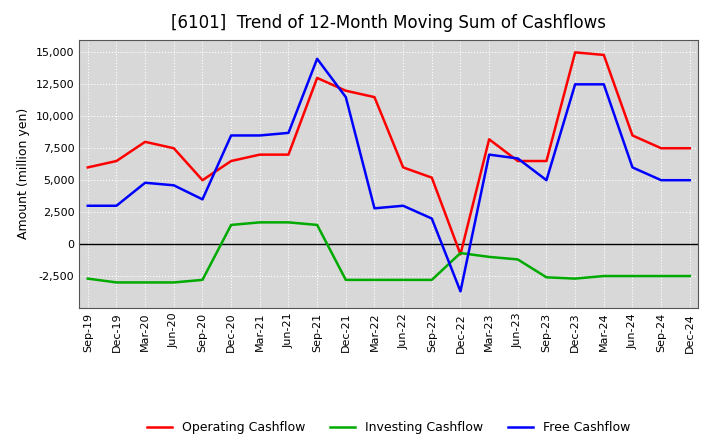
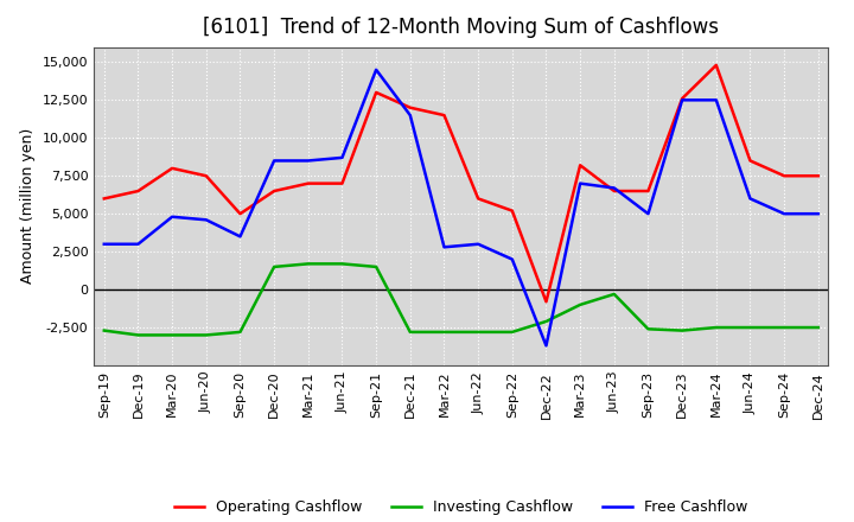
Investing Cashflow/Dec-22: -700 -> -2,100
Investing Cashflow/Jun-23: -1,200 -> -300
Operating Cashflow/Dec-23: 15,000 -> 12,600
